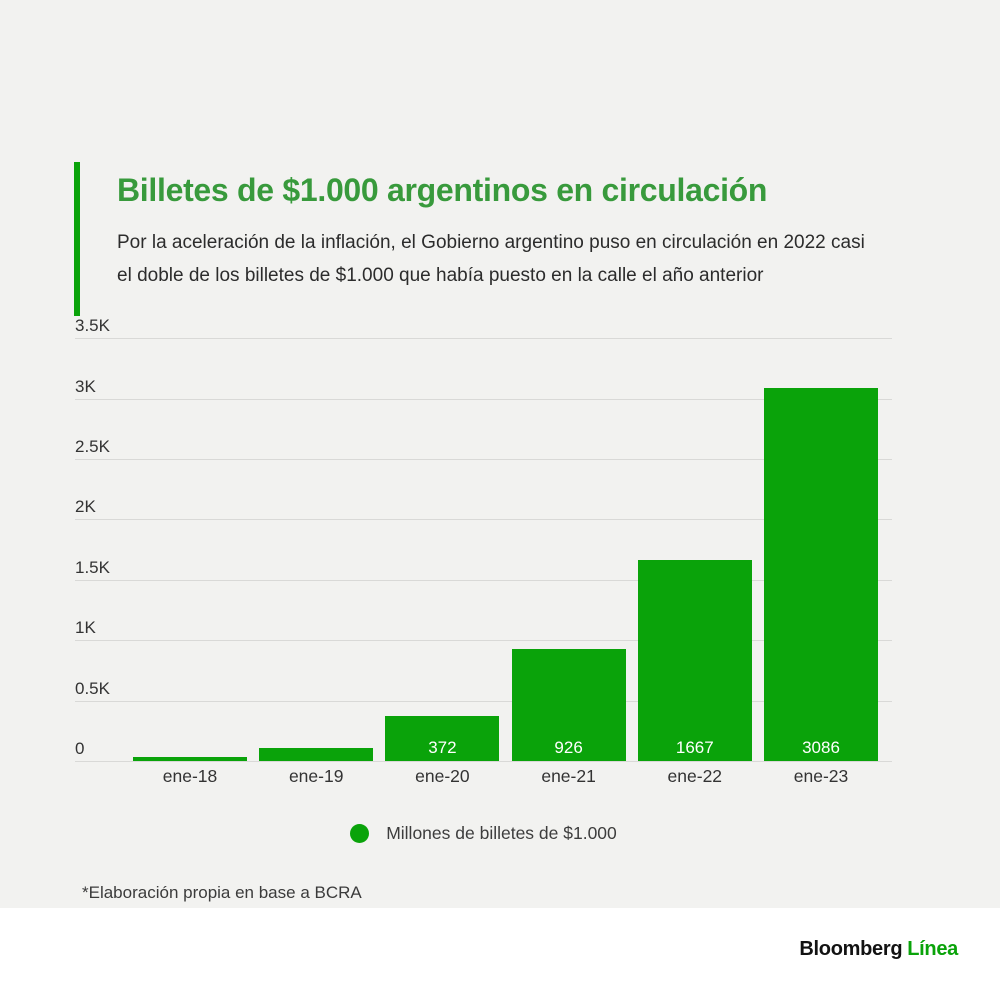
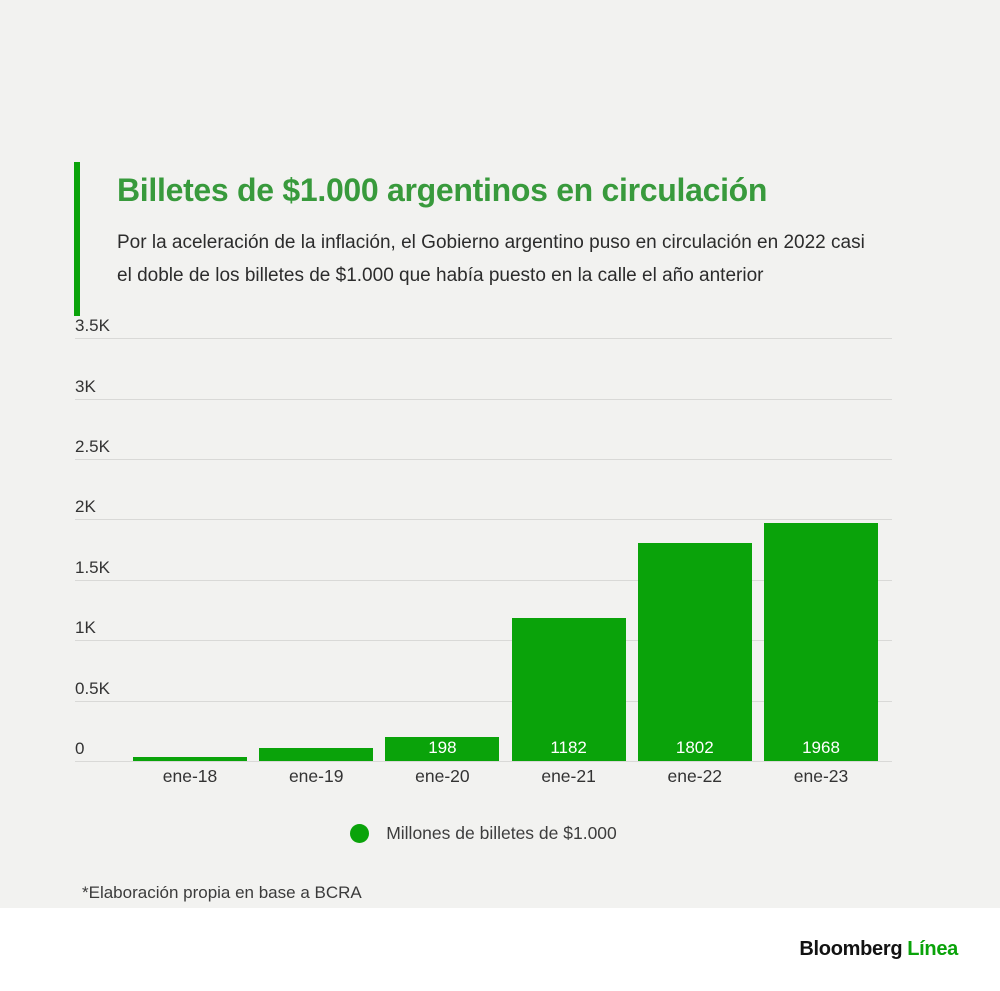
ene-20: 372 -> 198
ene-21: 926 -> 1182
ene-22: 1667 -> 1802
ene-23: 3086 -> 1968
